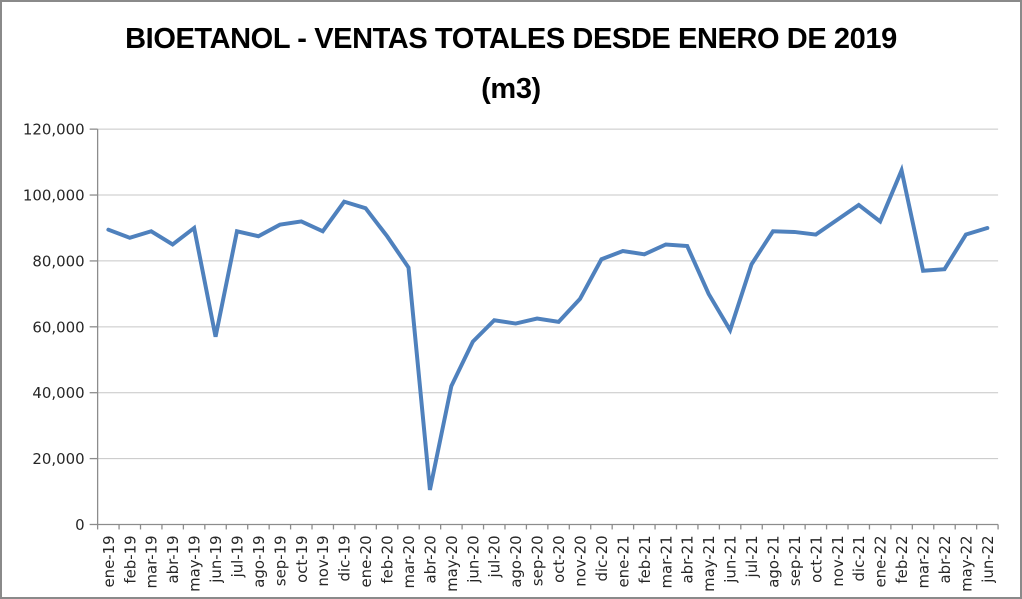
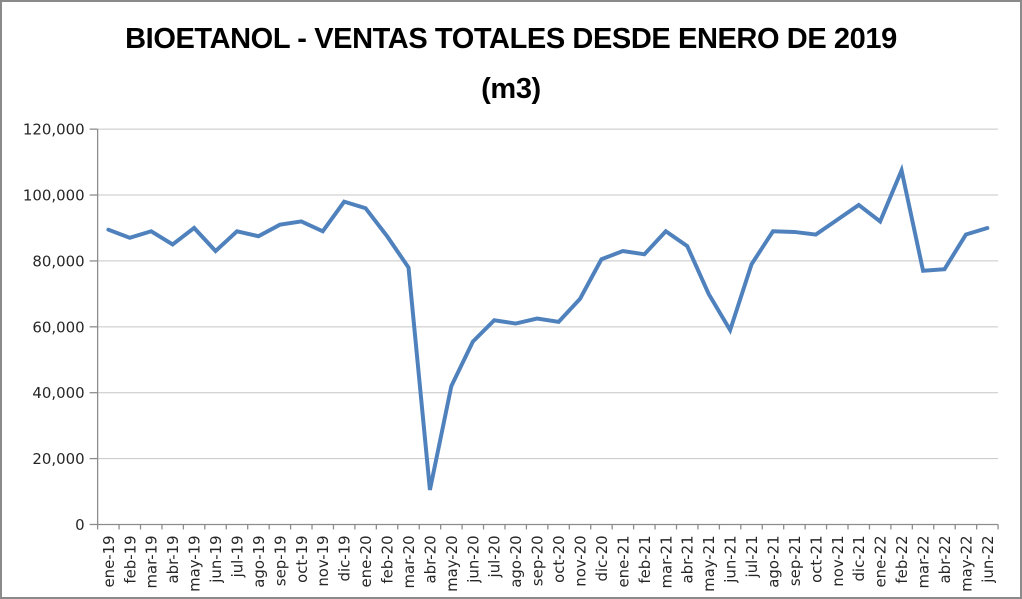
jun-19: 57000 -> 83000
mar-21: 85000 -> 89000
